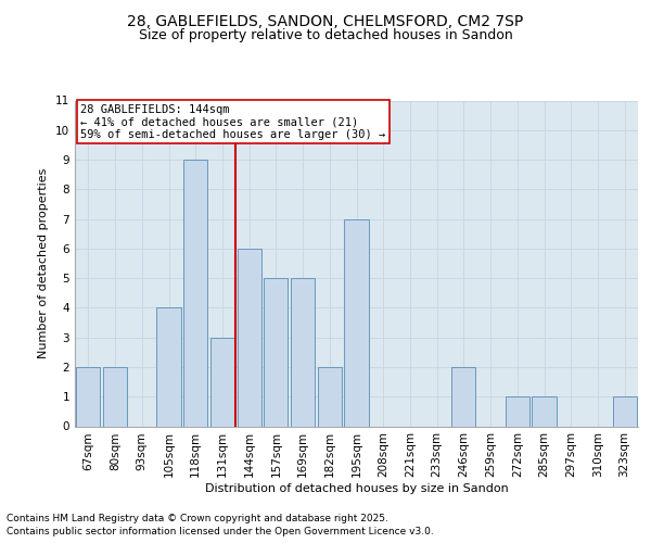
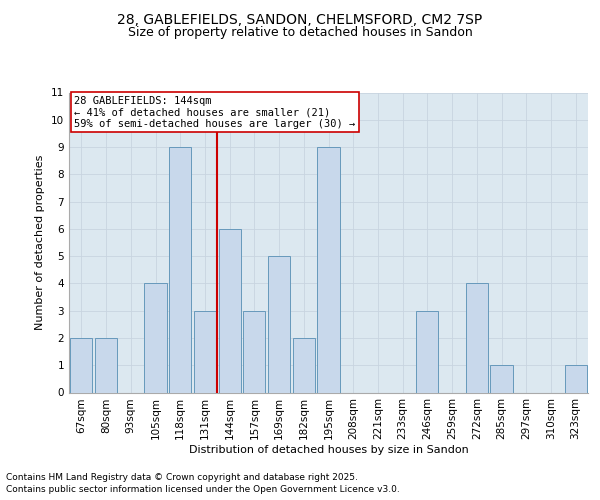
157sqm: 5 -> 3
195sqm: 7 -> 9
246sqm: 2 -> 3
272sqm: 1 -> 4
